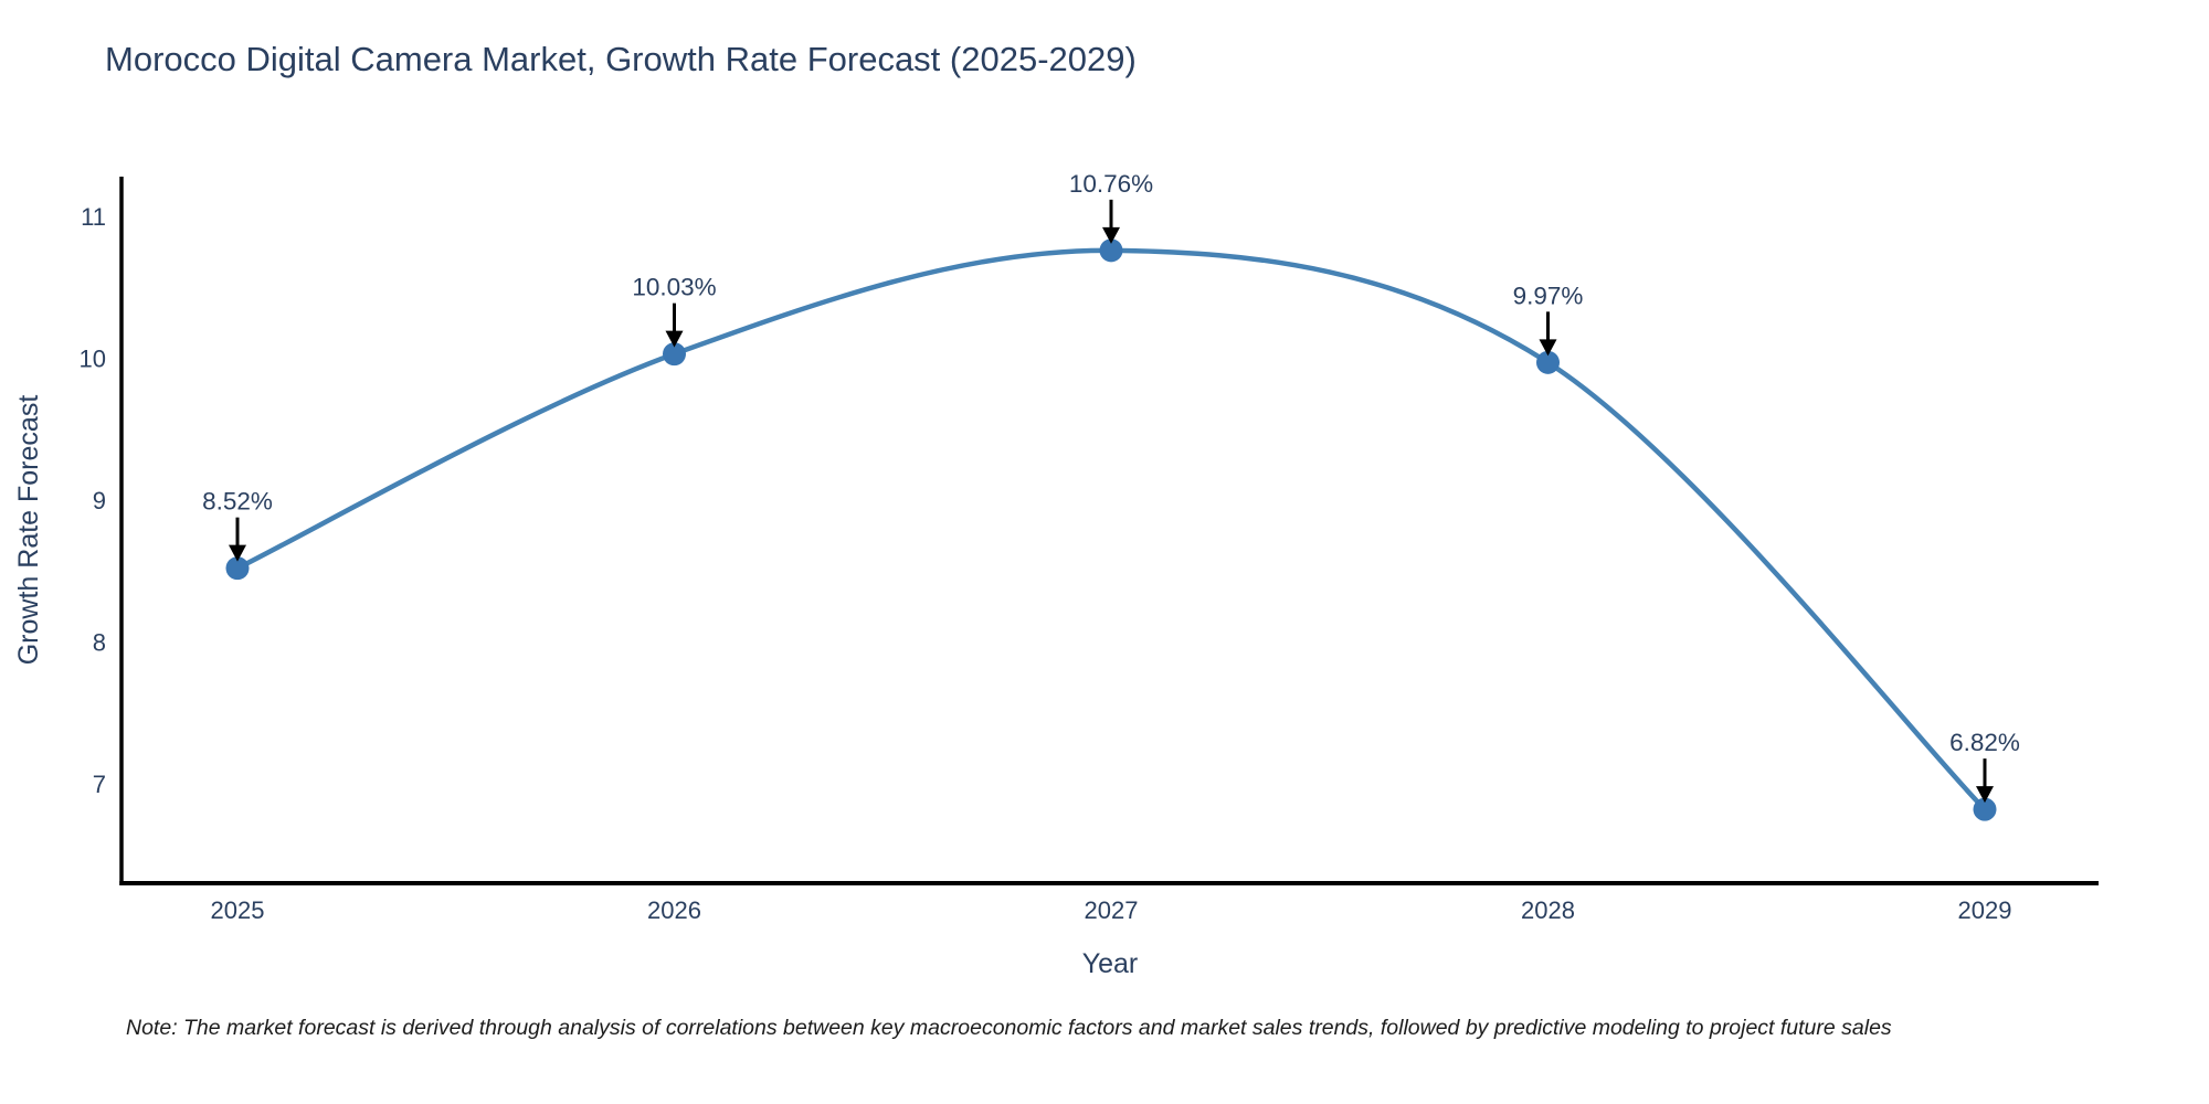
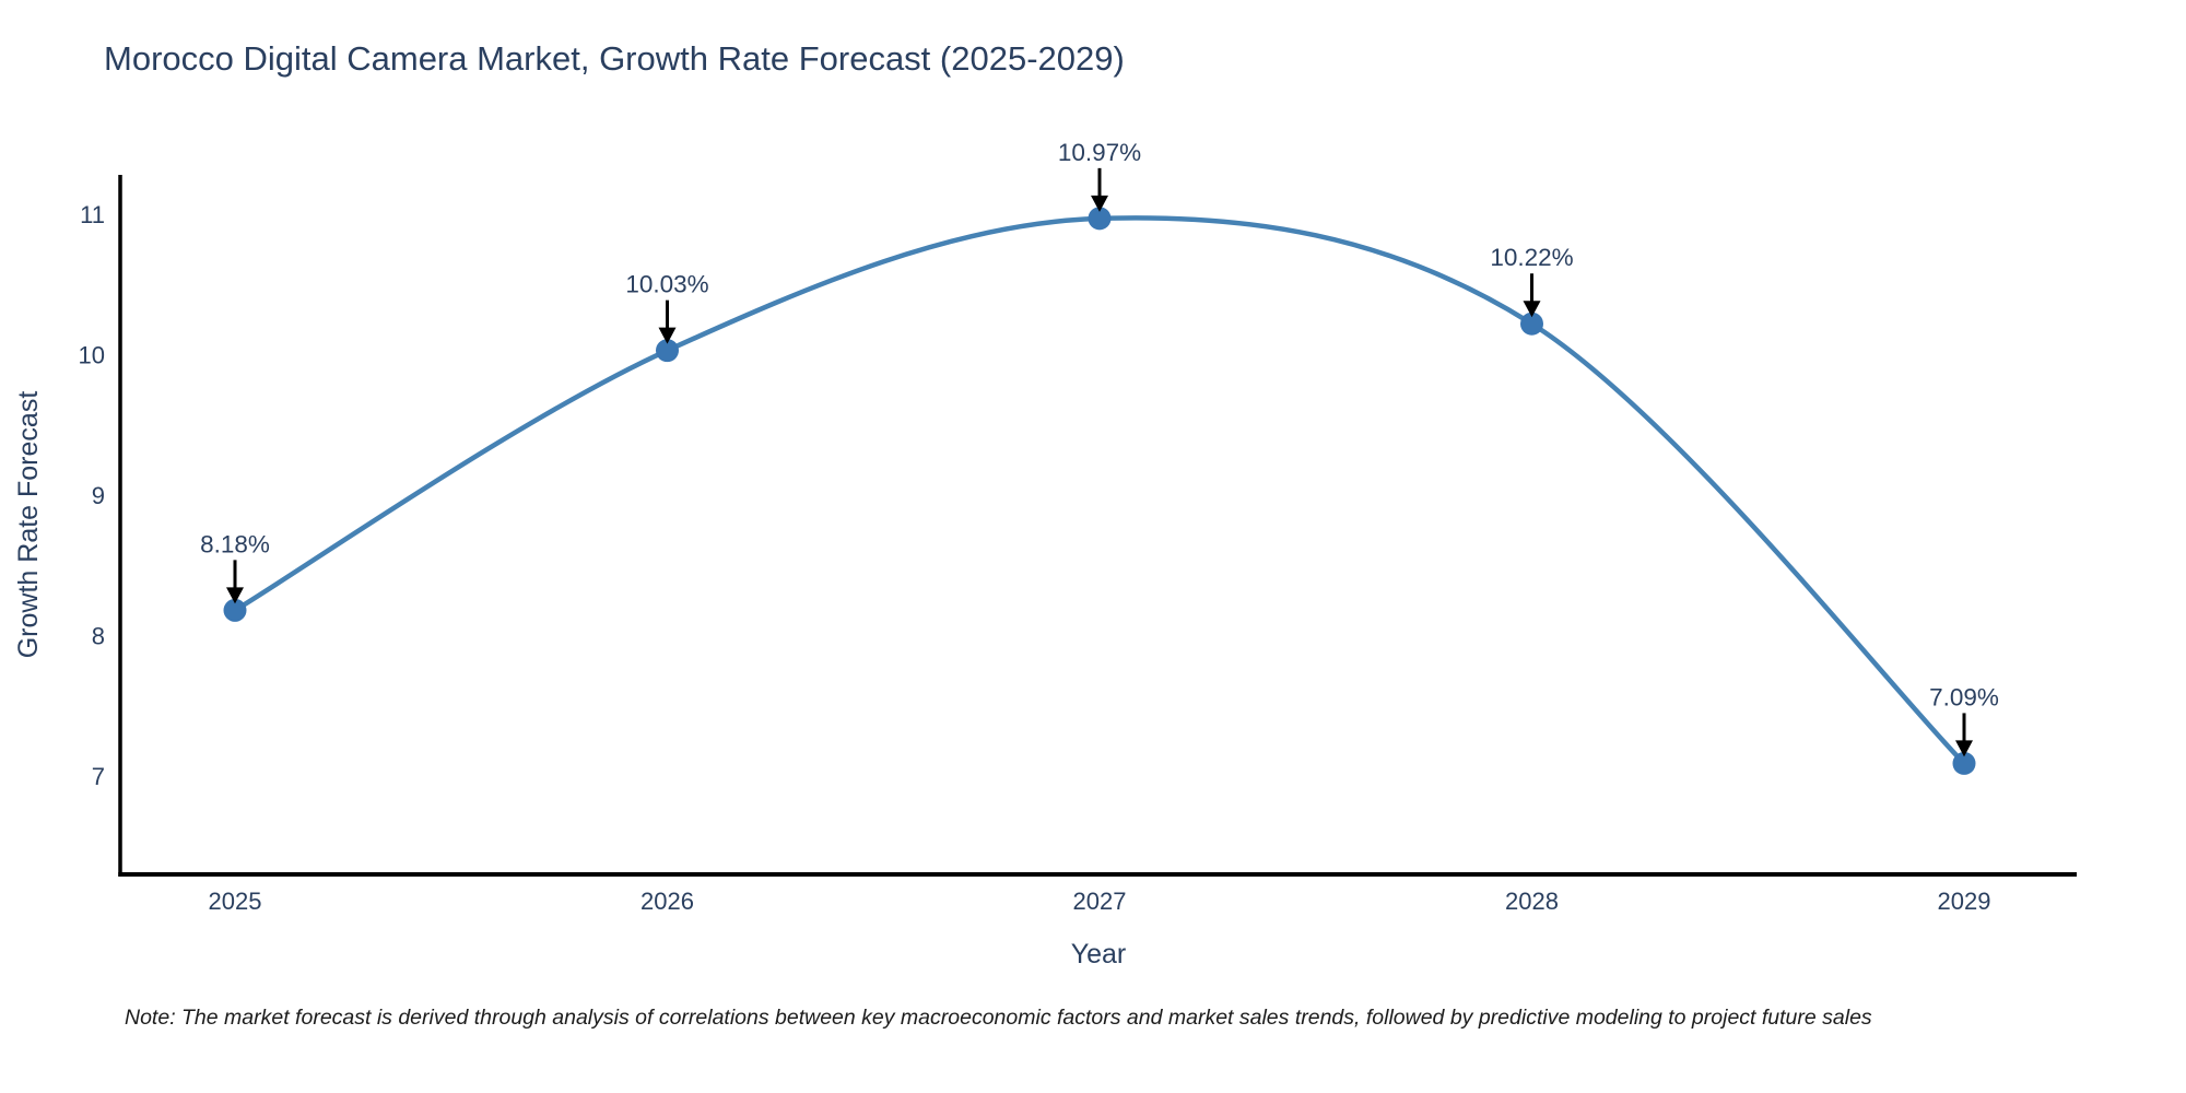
2025: 8.52% -> 8.18%
2027: 10.76% -> 10.97%
2028: 9.97% -> 10.22%
2029: 6.82% -> 7.09%
